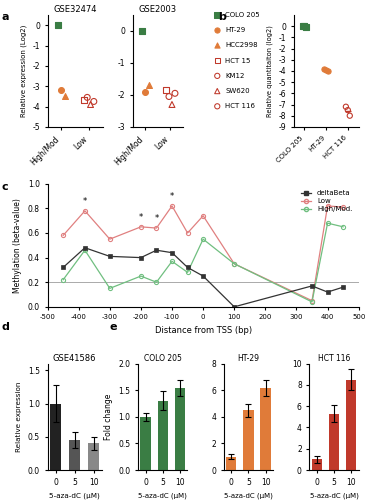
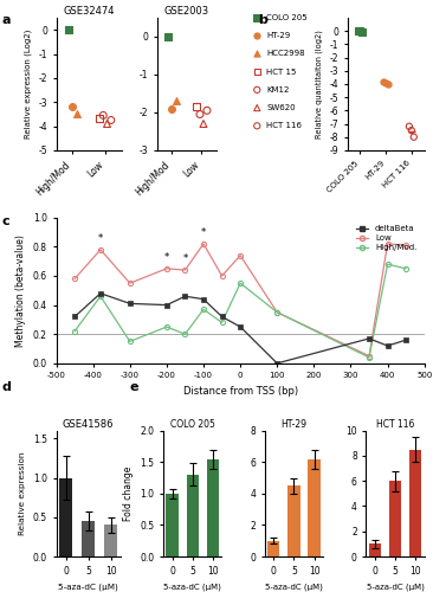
HCT 116/5: 5.3 -> 6.0
